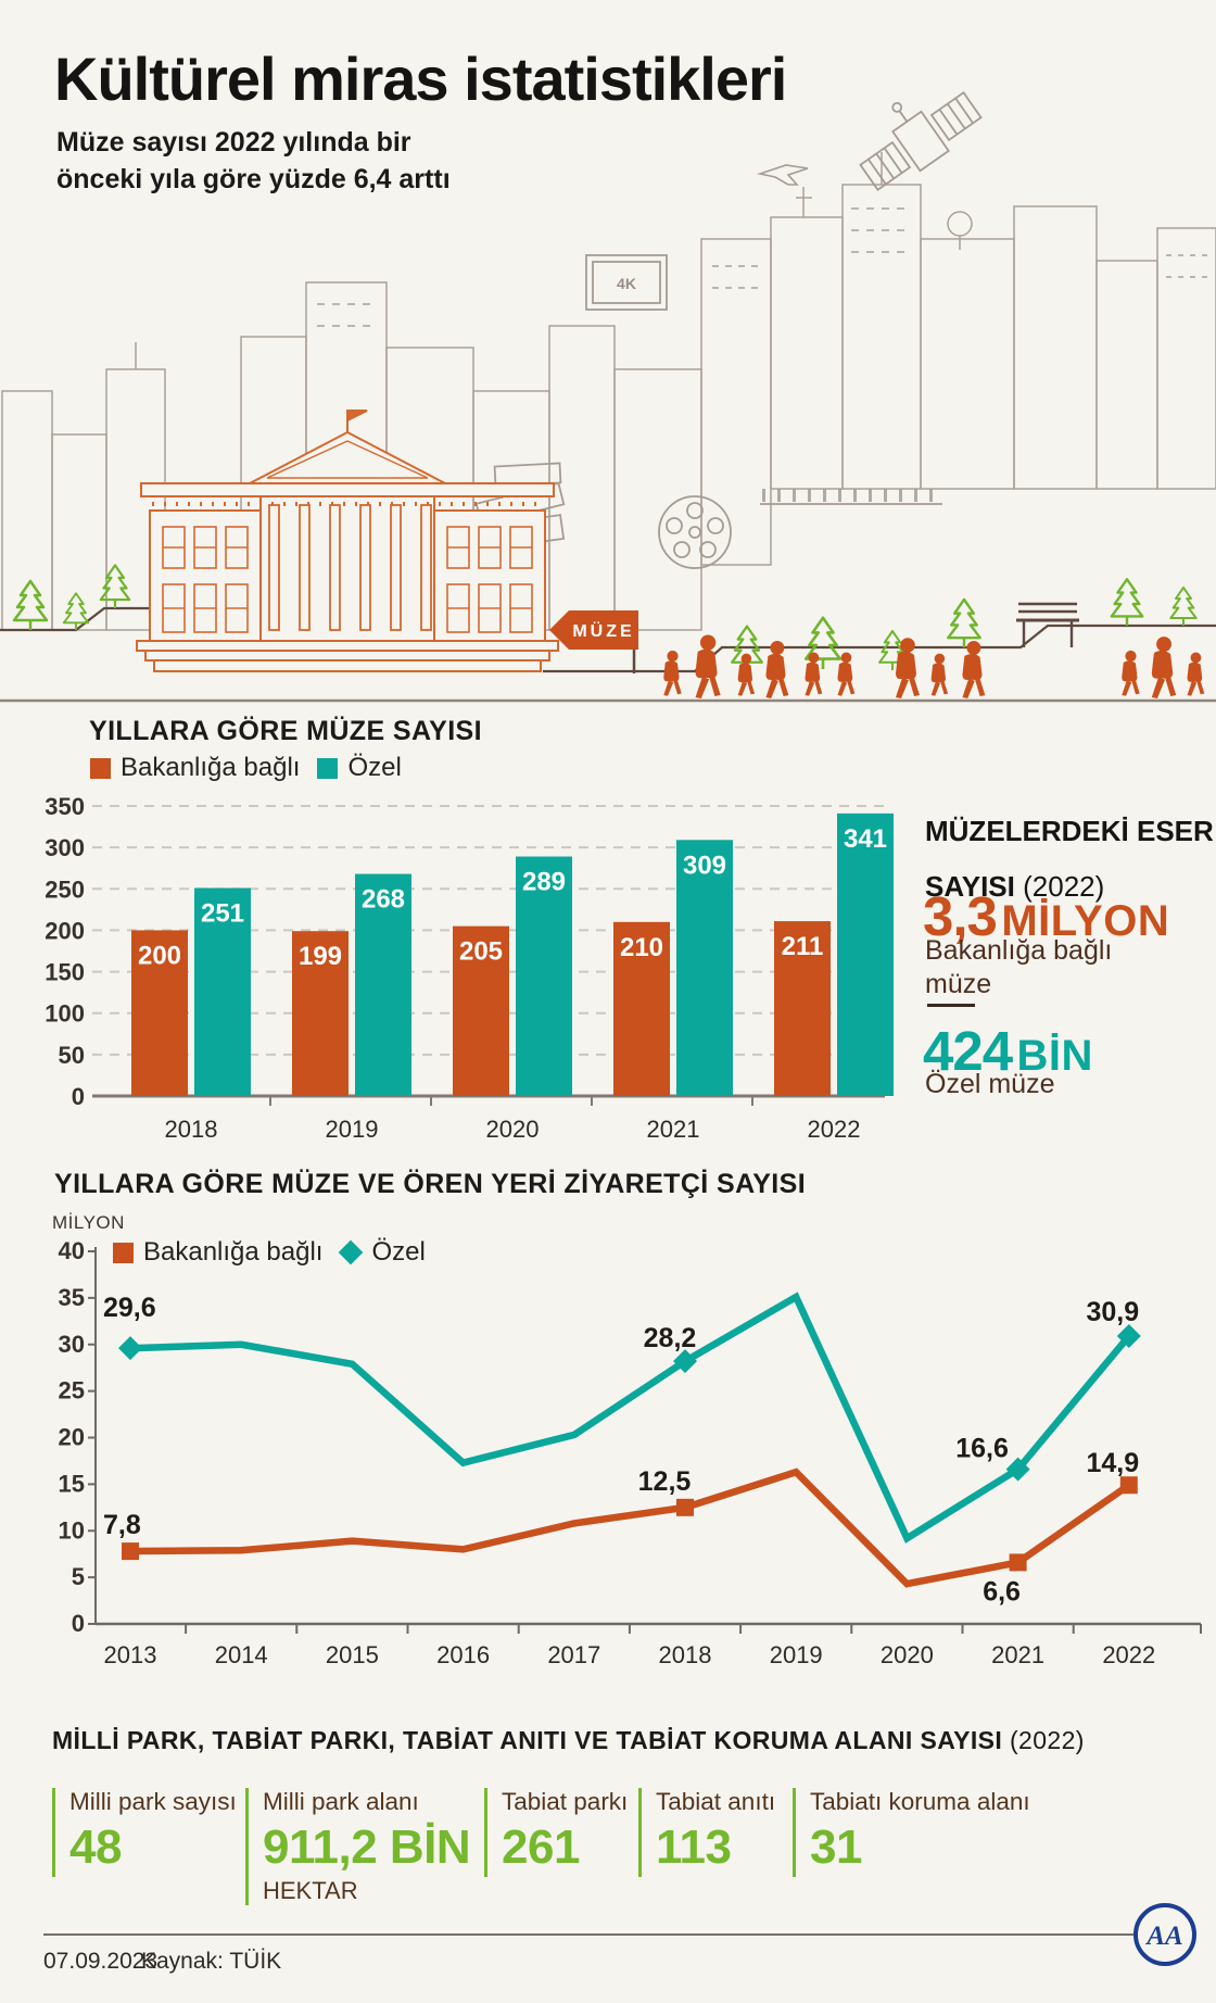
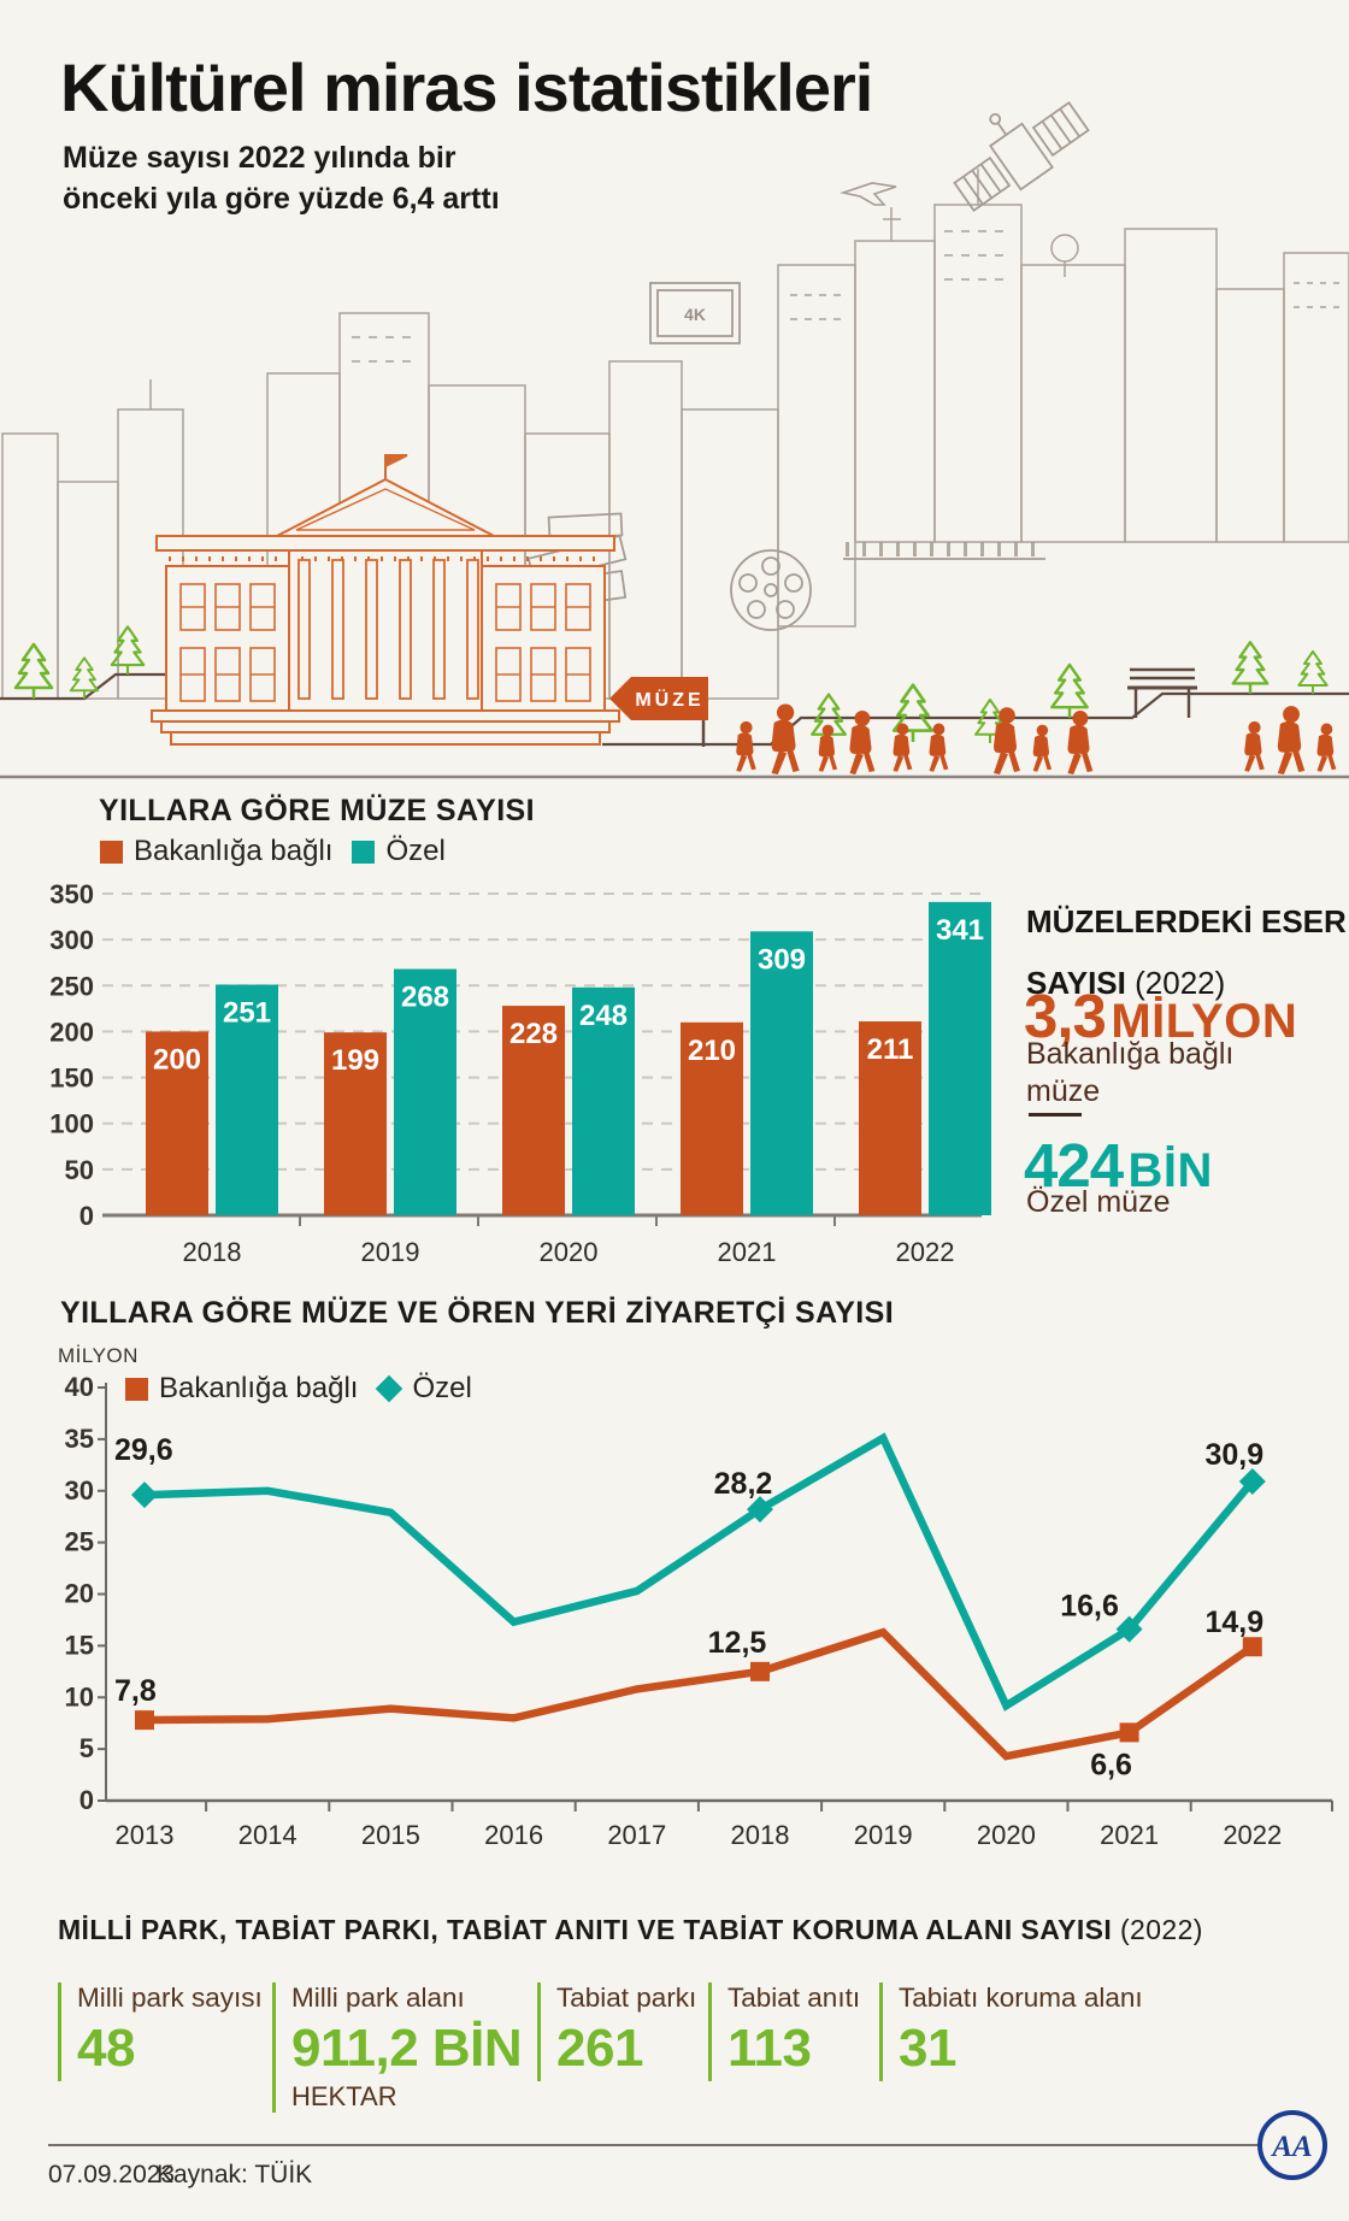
YILLARA GÖRE MÜZE SAYISI/Bakanlığa bağlı/2020: 205 -> 228
YILLARA GÖRE MÜZE SAYISI/Özel/2020: 289 -> 248
